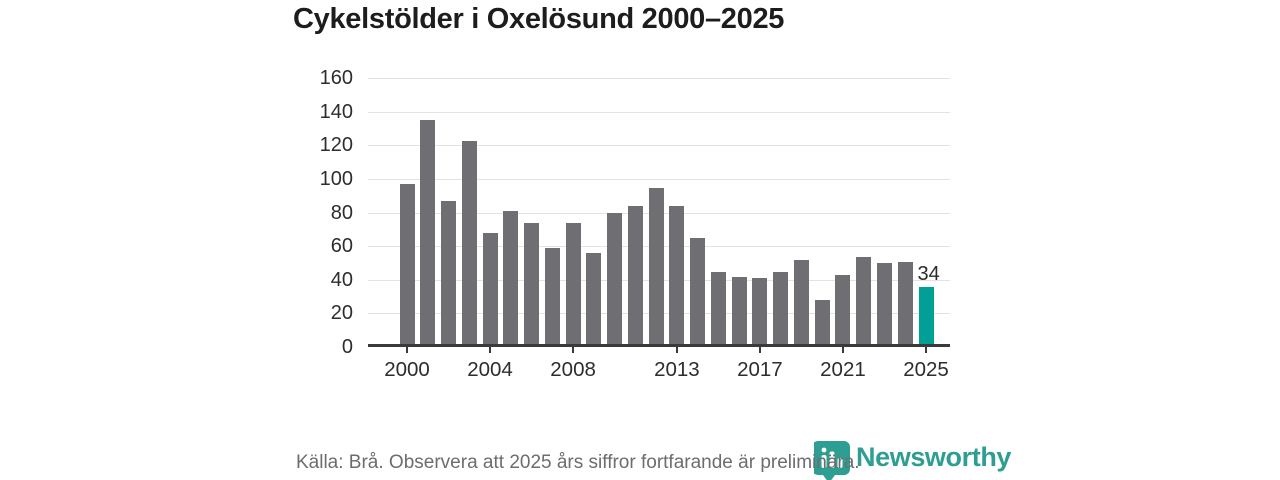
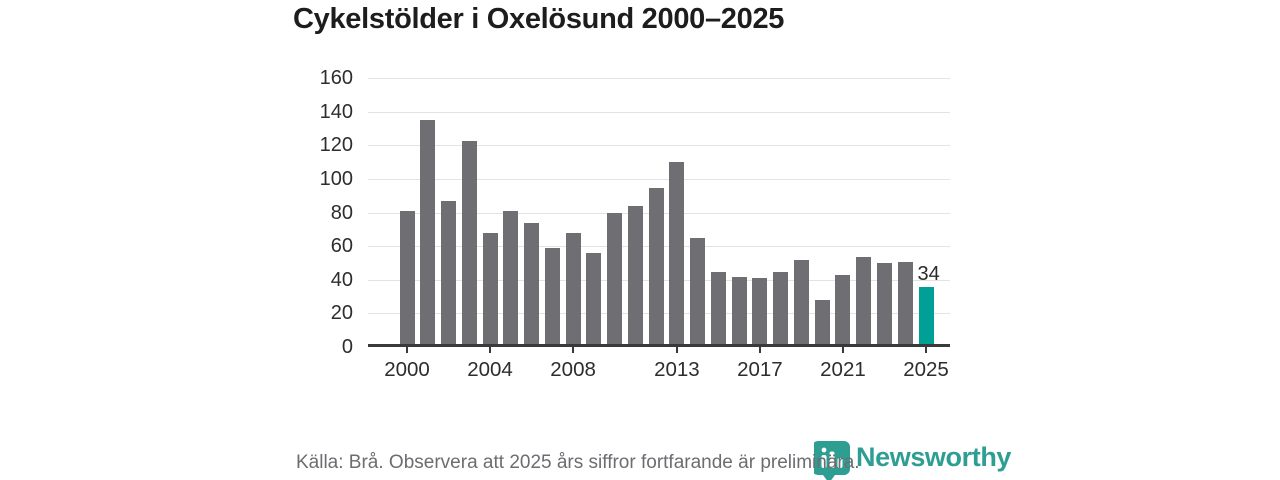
2000: 95 -> 79
2008: 72 -> 66
2013: 82 -> 108
